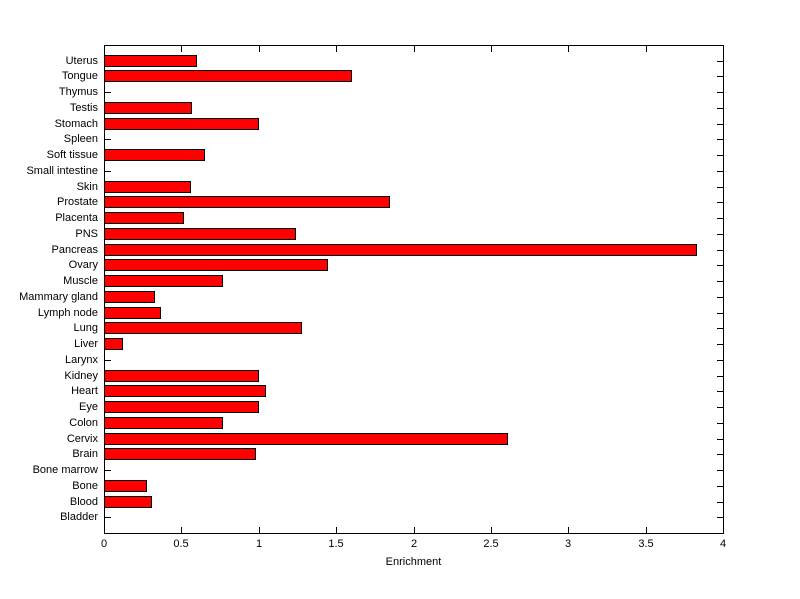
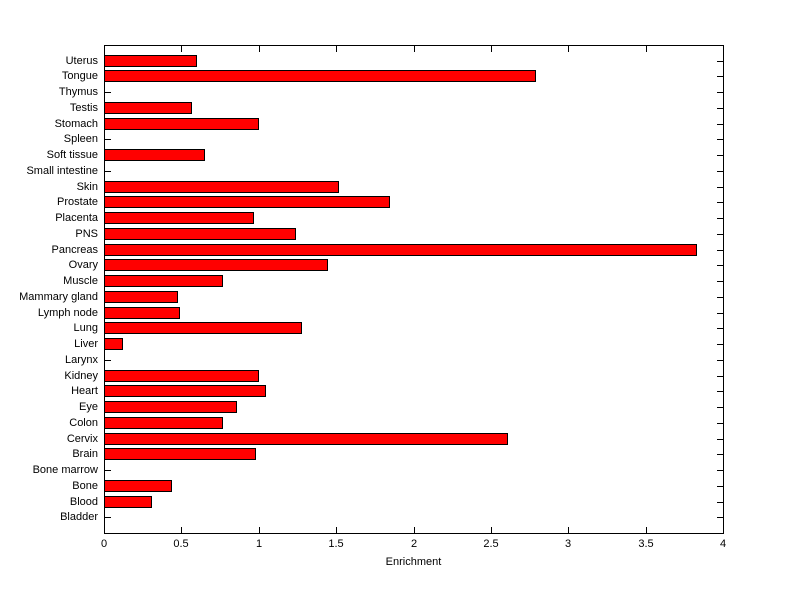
Tongue: 1.60 -> 2.79
Skin: 0.56 -> 1.52
Placenta: 0.52 -> 0.97
Mammary gland: 0.33 -> 0.48
Lymph node: 0.37 -> 0.49
Eye: 1.00 -> 0.86
Bone: 0.28 -> 0.44
